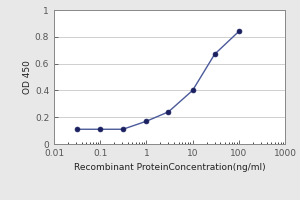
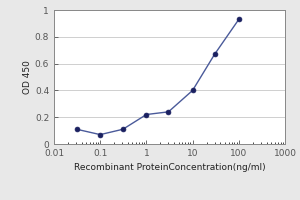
0.1: 0.11 -> 0.07
1: 0.17 -> 0.22
100: 0.84 -> 0.93
